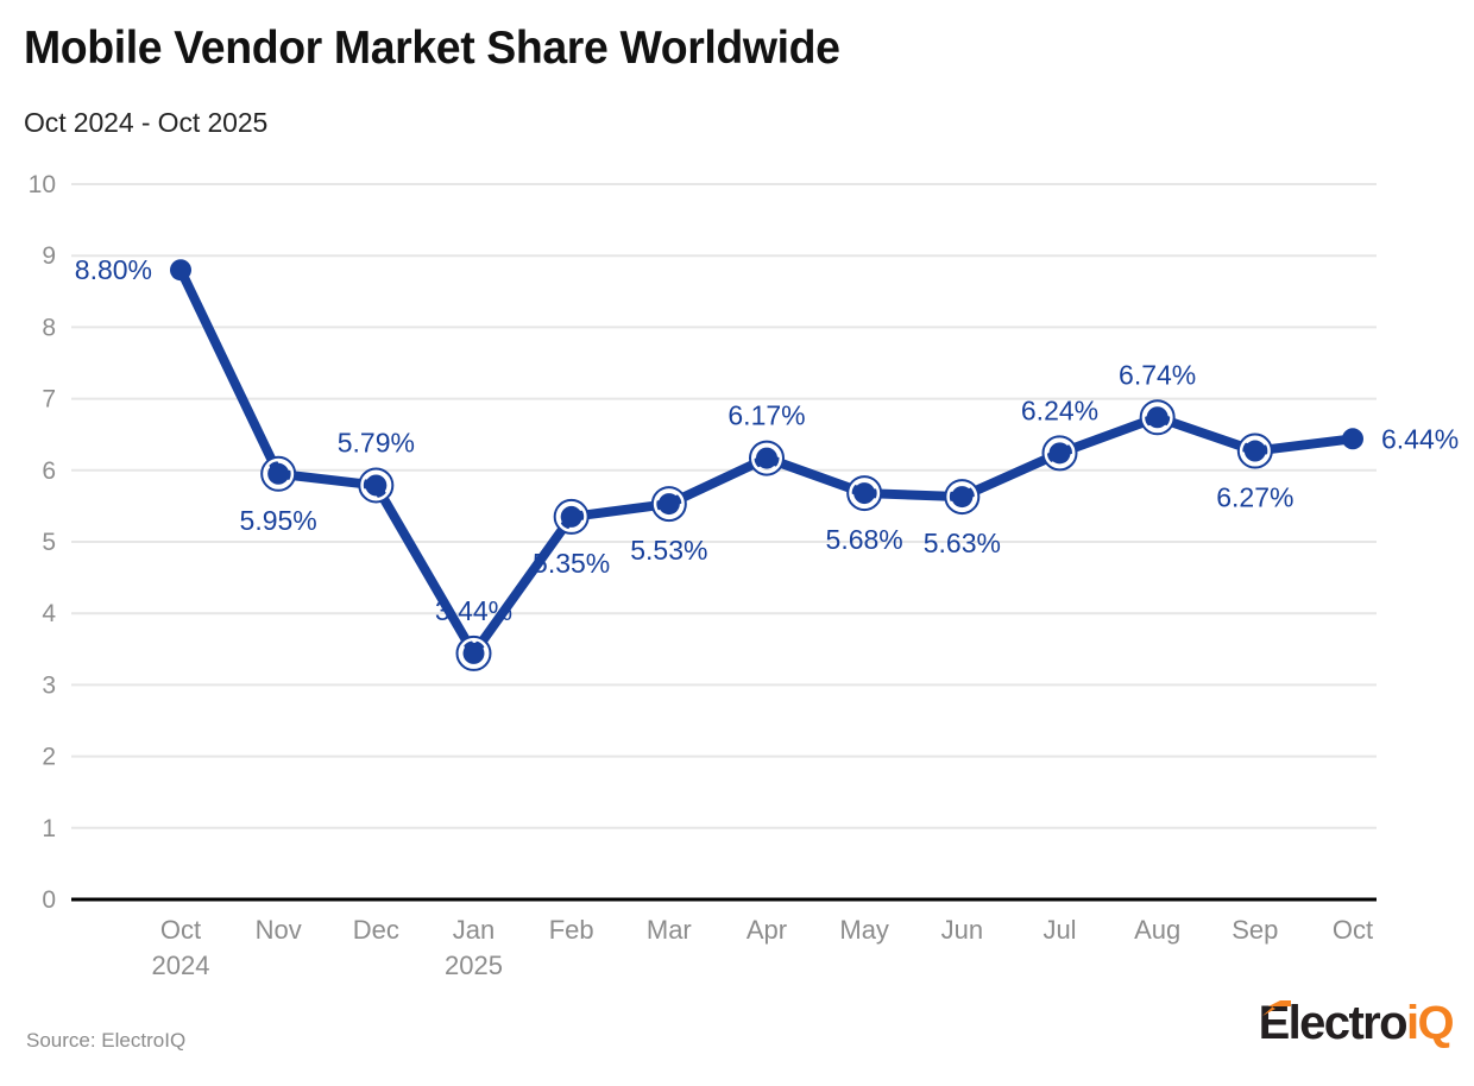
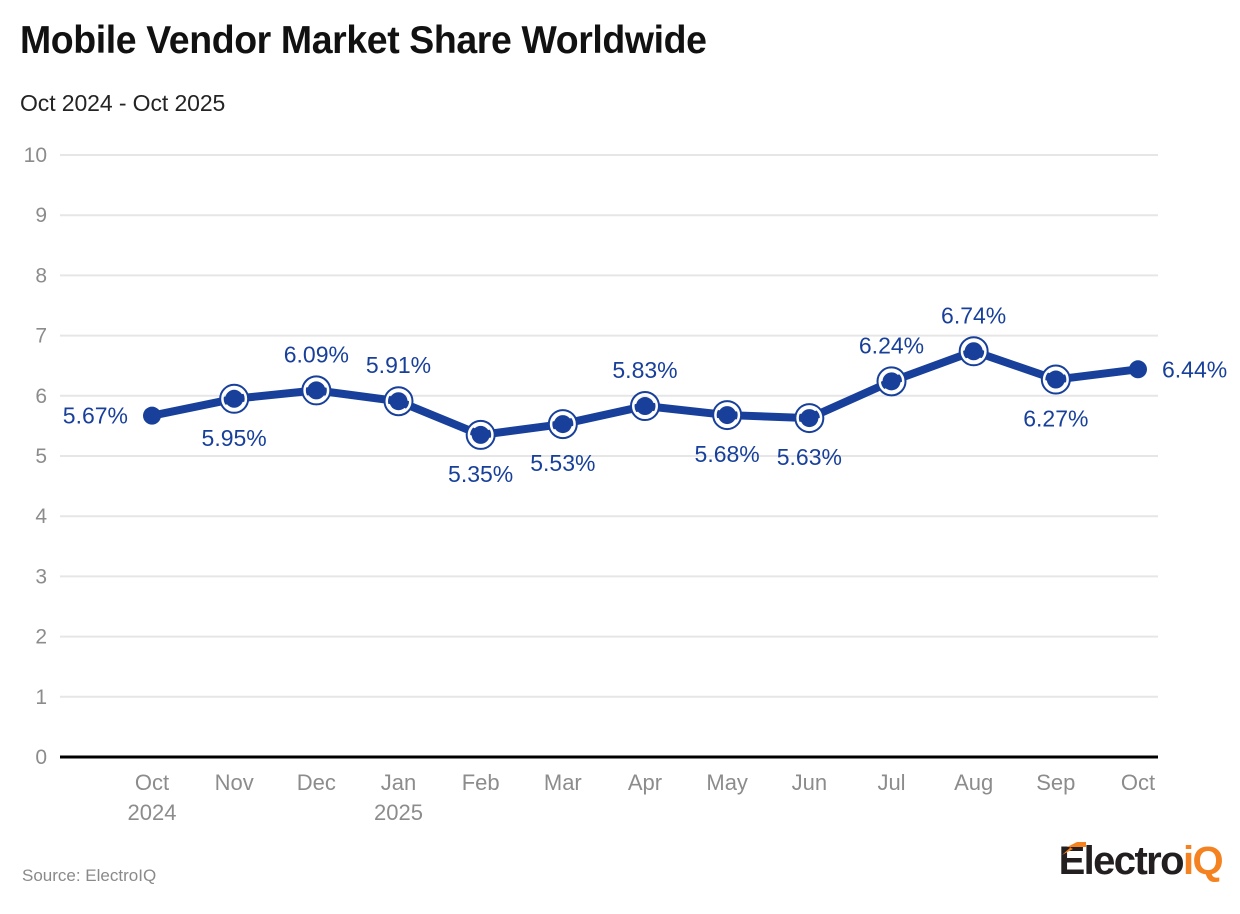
Oct 2024: 8.80% -> 5.67%
Dec: 5.79% -> 6.09%
Jan 2025: 3.44% -> 5.91%
Apr: 6.17% -> 5.83%
